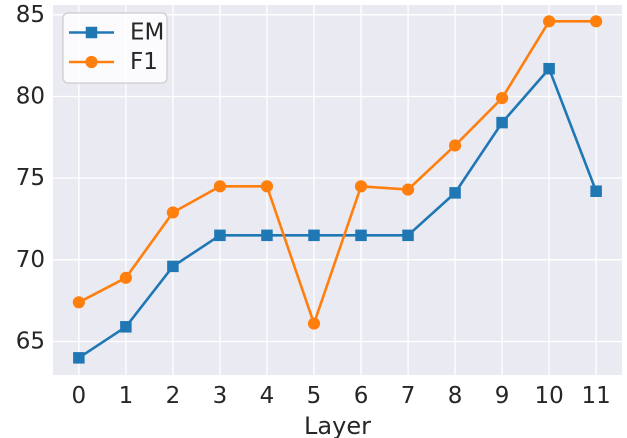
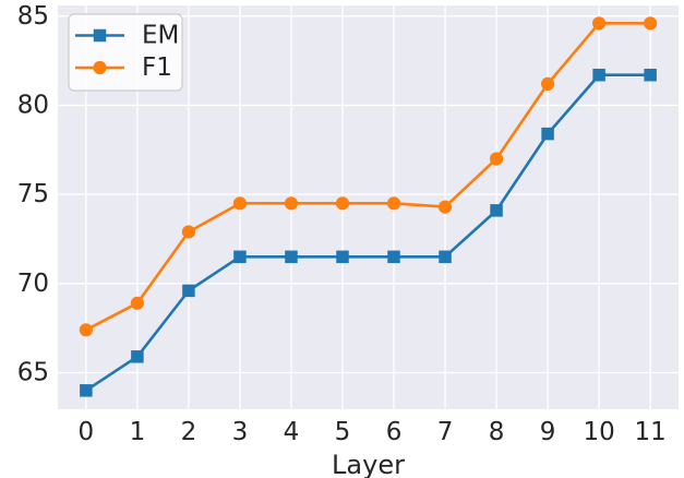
F1/5: 66.1 -> 74.5
F1/9: 79.9 -> 81.2
EM/11: 74.2 -> 81.7
